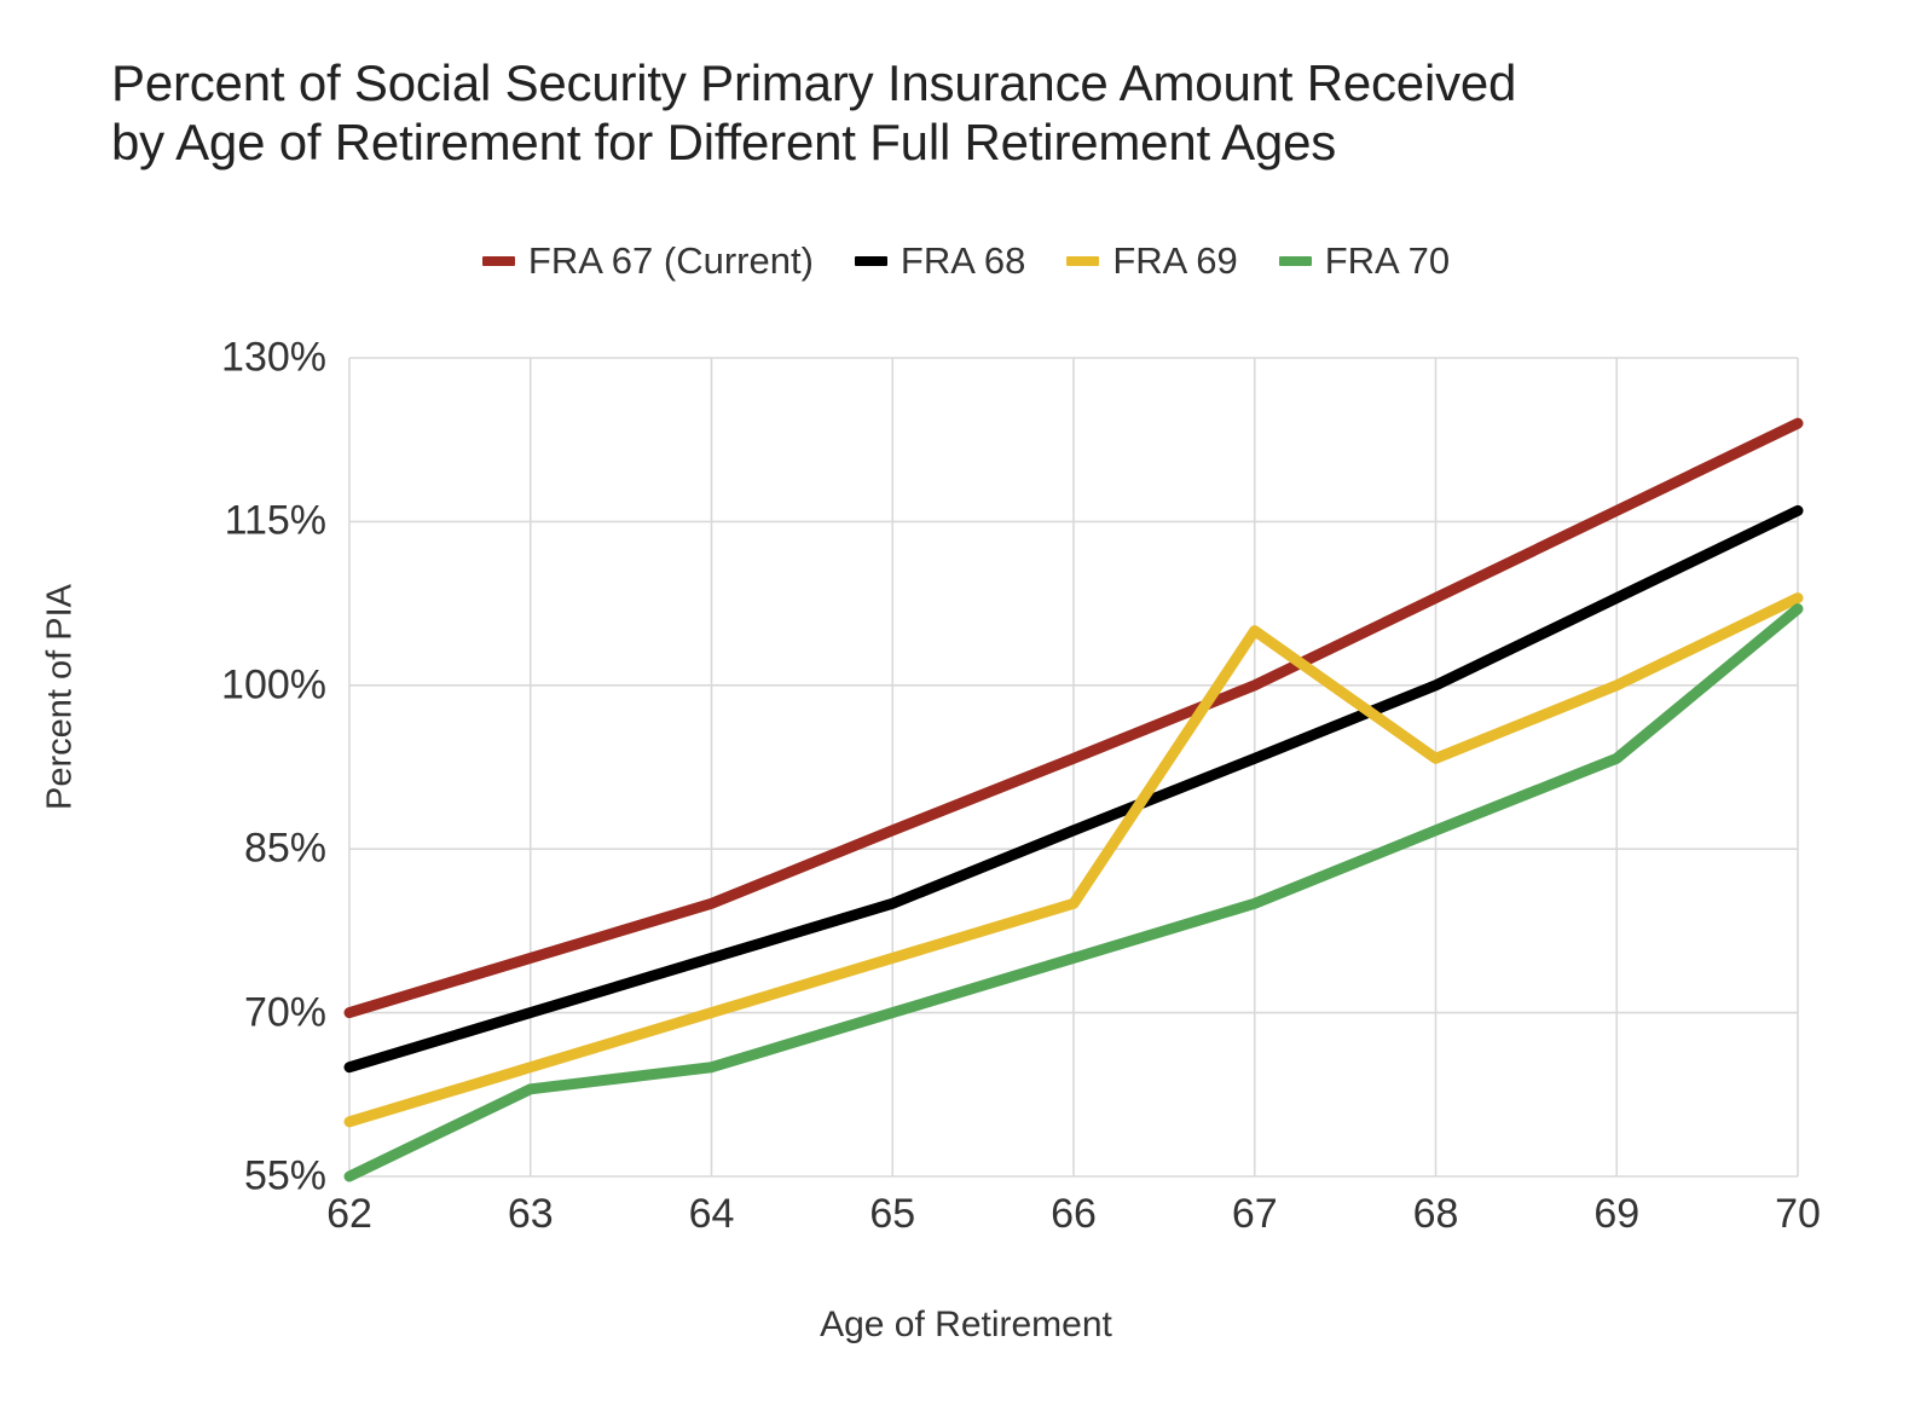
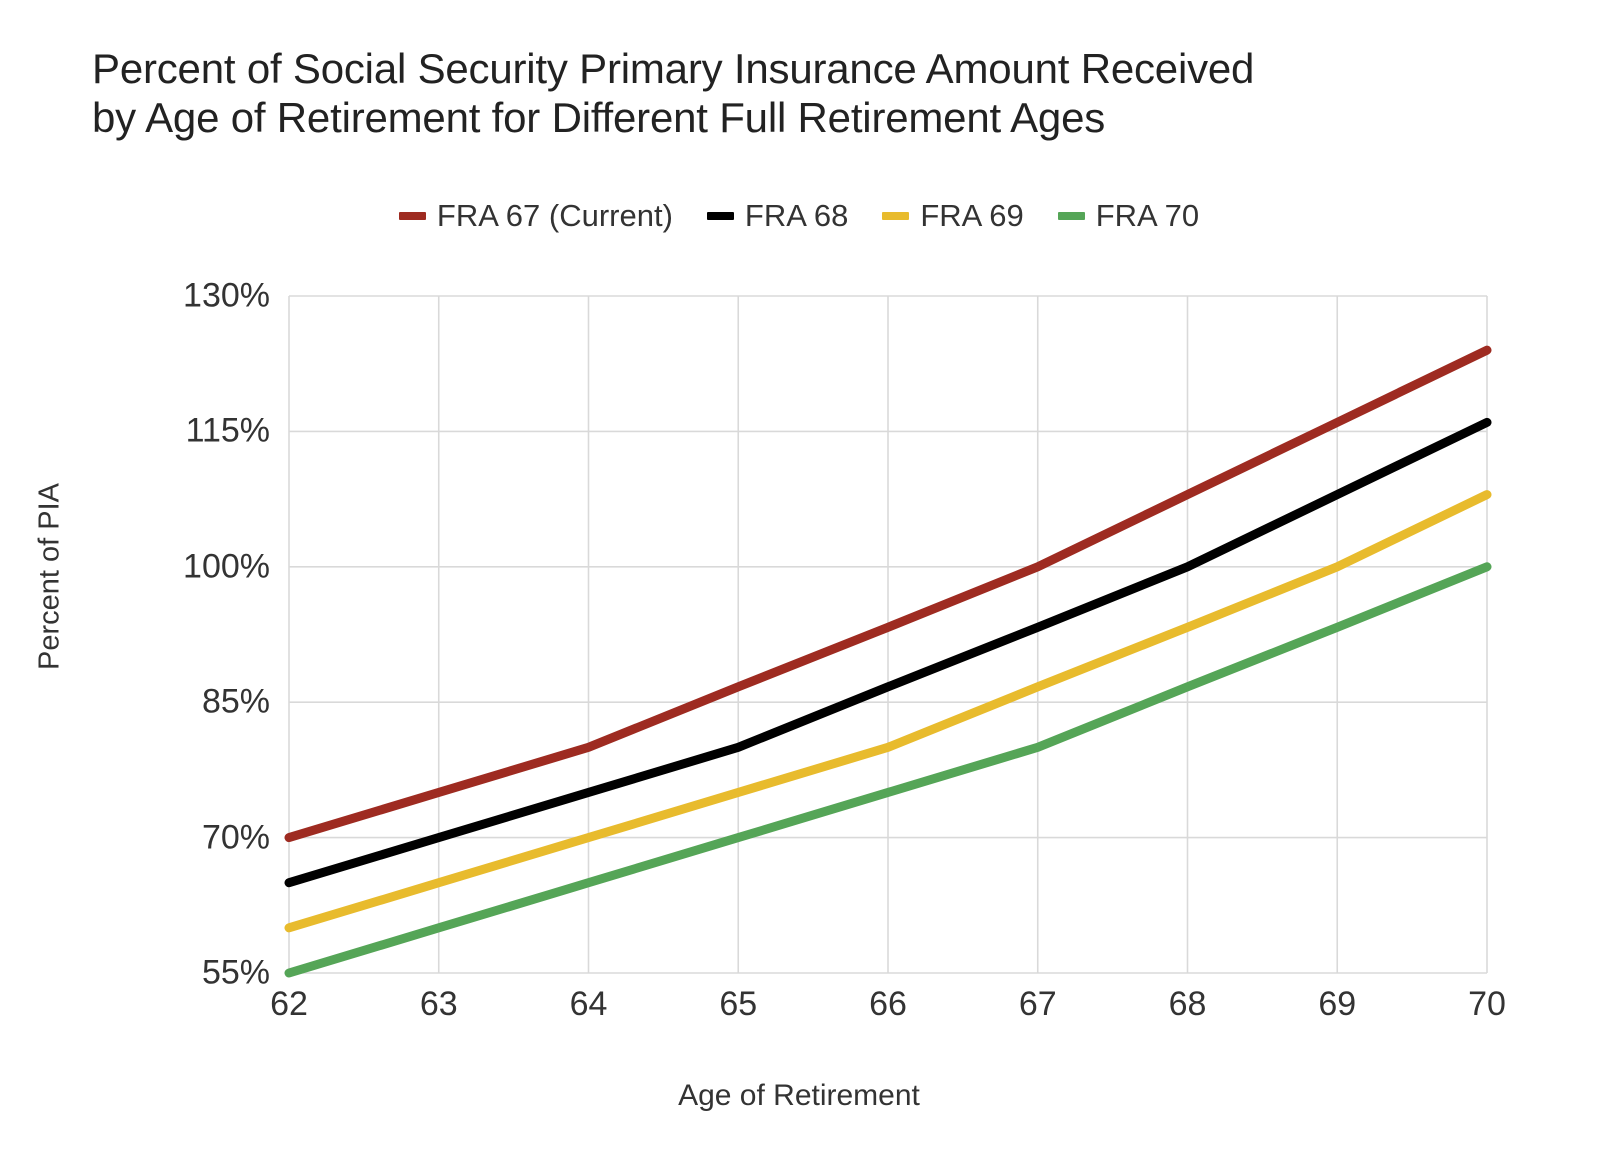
FRA 70/63: 63% -> 60%
FRA 69/67: 105% -> 87%
FRA 70/70: 107% -> 100%
